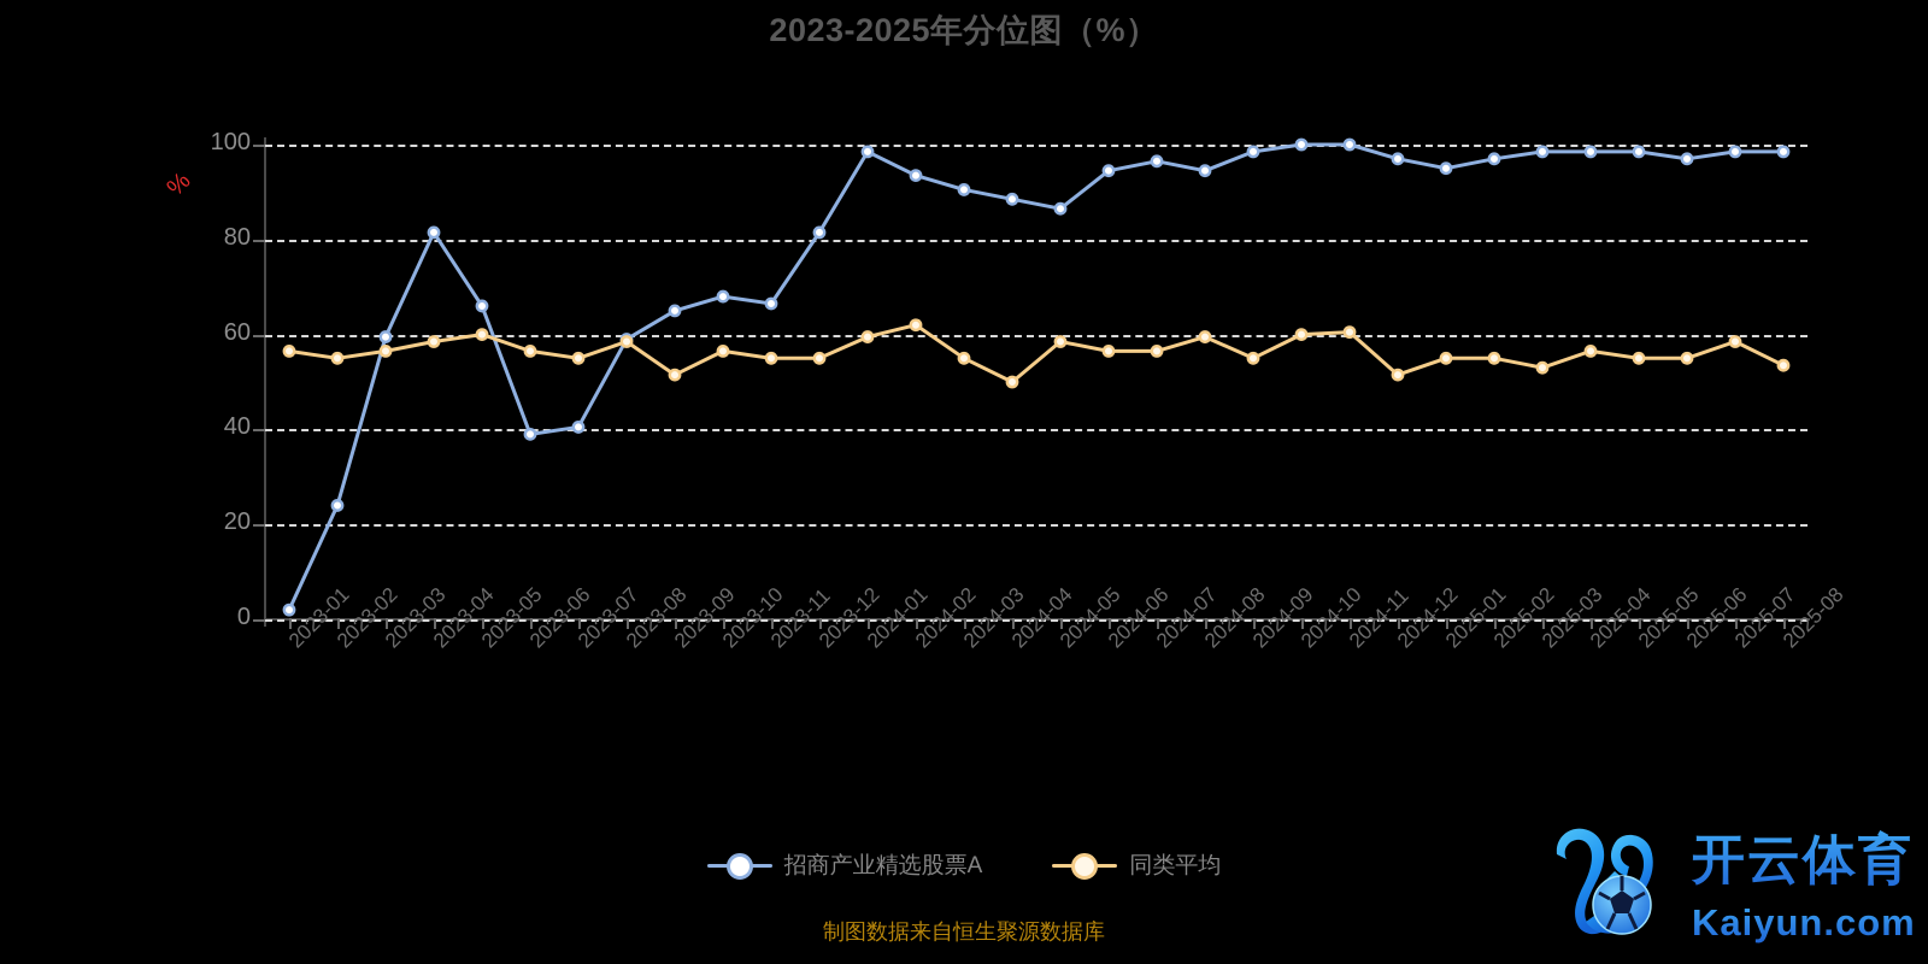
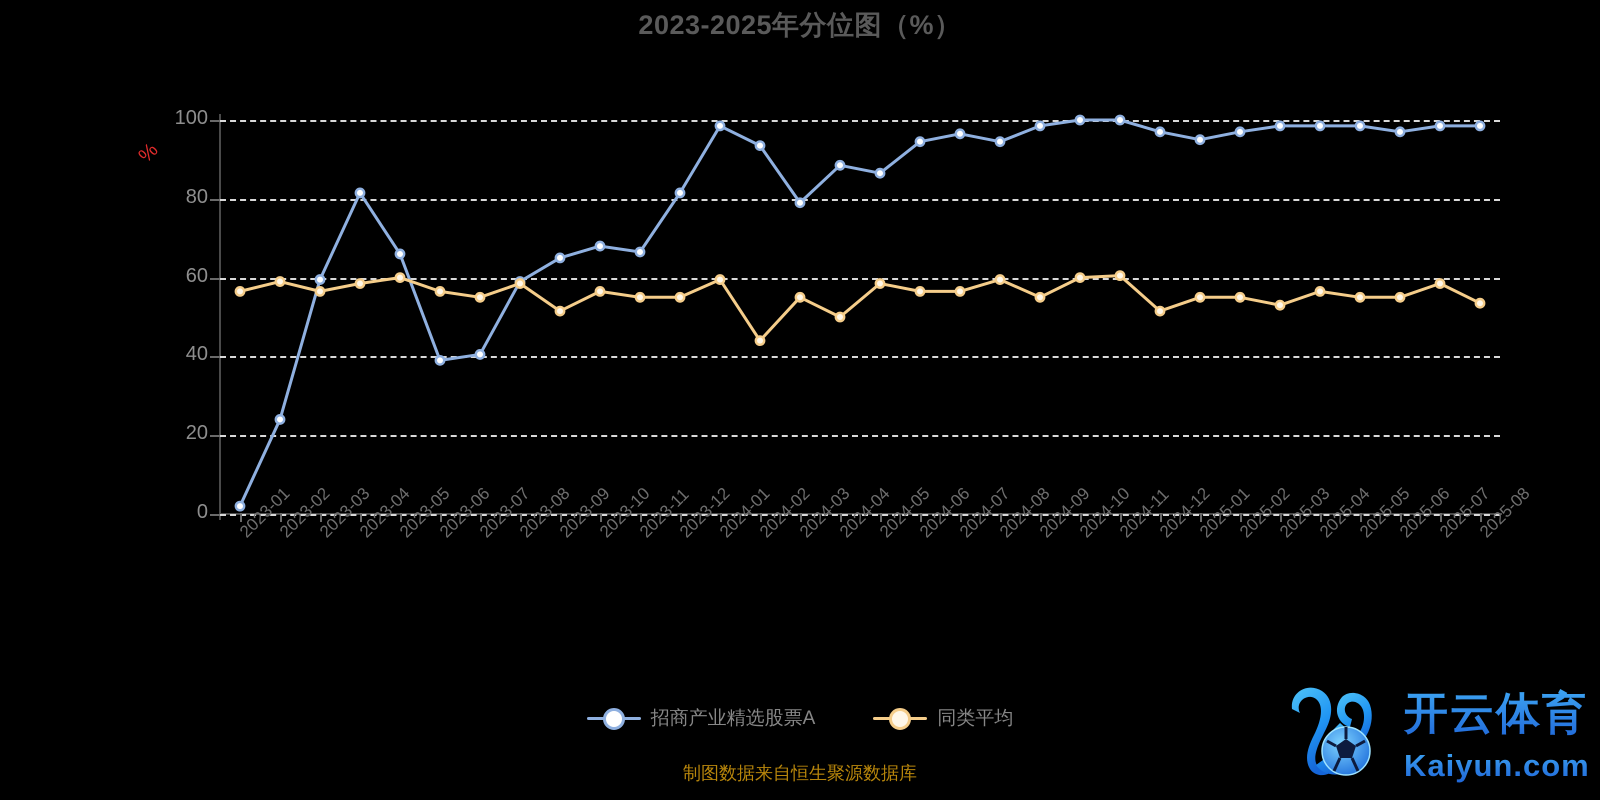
同类平均/2023-02: 55 -> 59
同类平均/2024-02: 62 -> 44
招商产业精选股票A/2024-03: 90 -> 79
